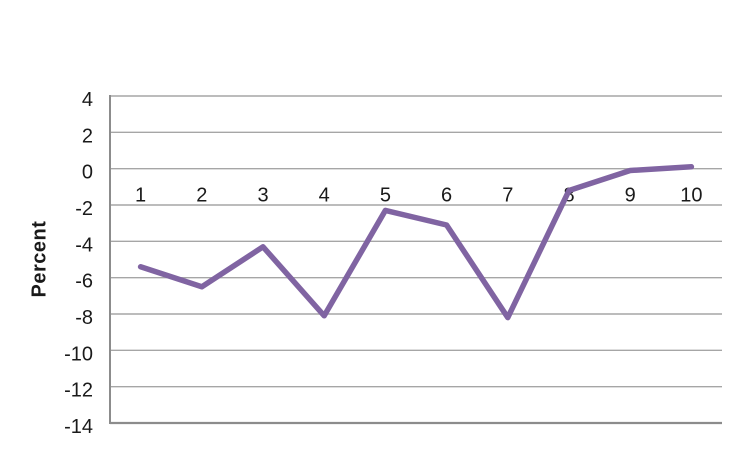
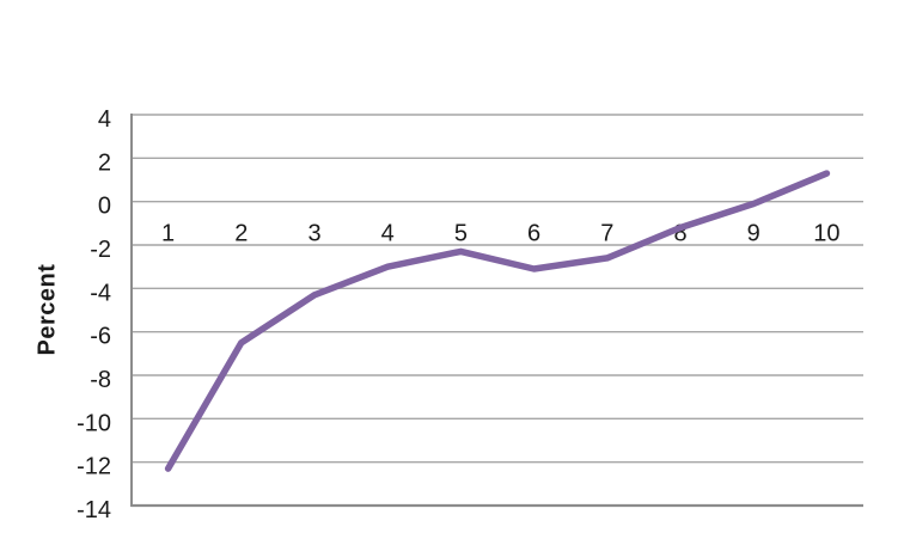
1: -5.4 -> -12.3
4: -8.1 -> -3.0
7: -8.2 -> -2.6
10: 0.1 -> 1.3
